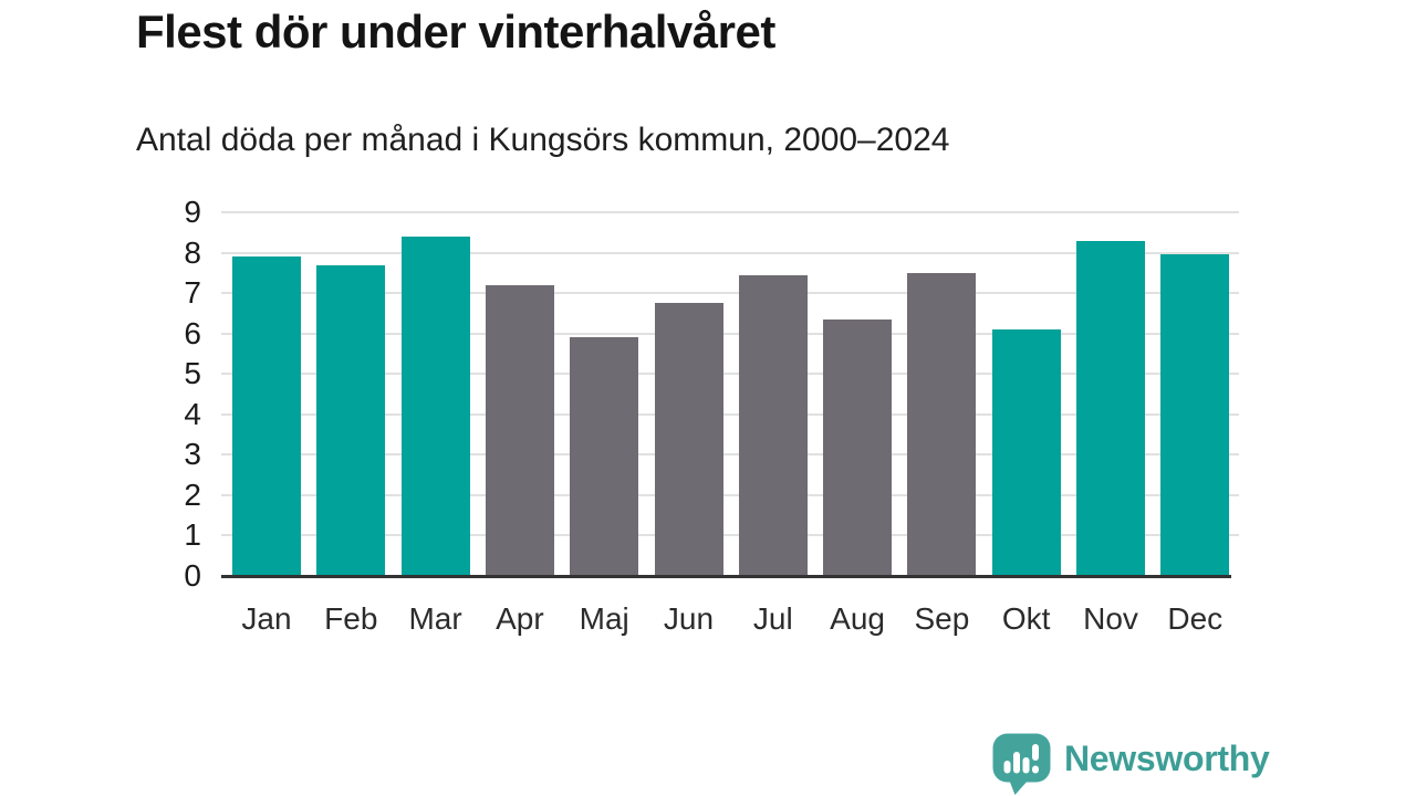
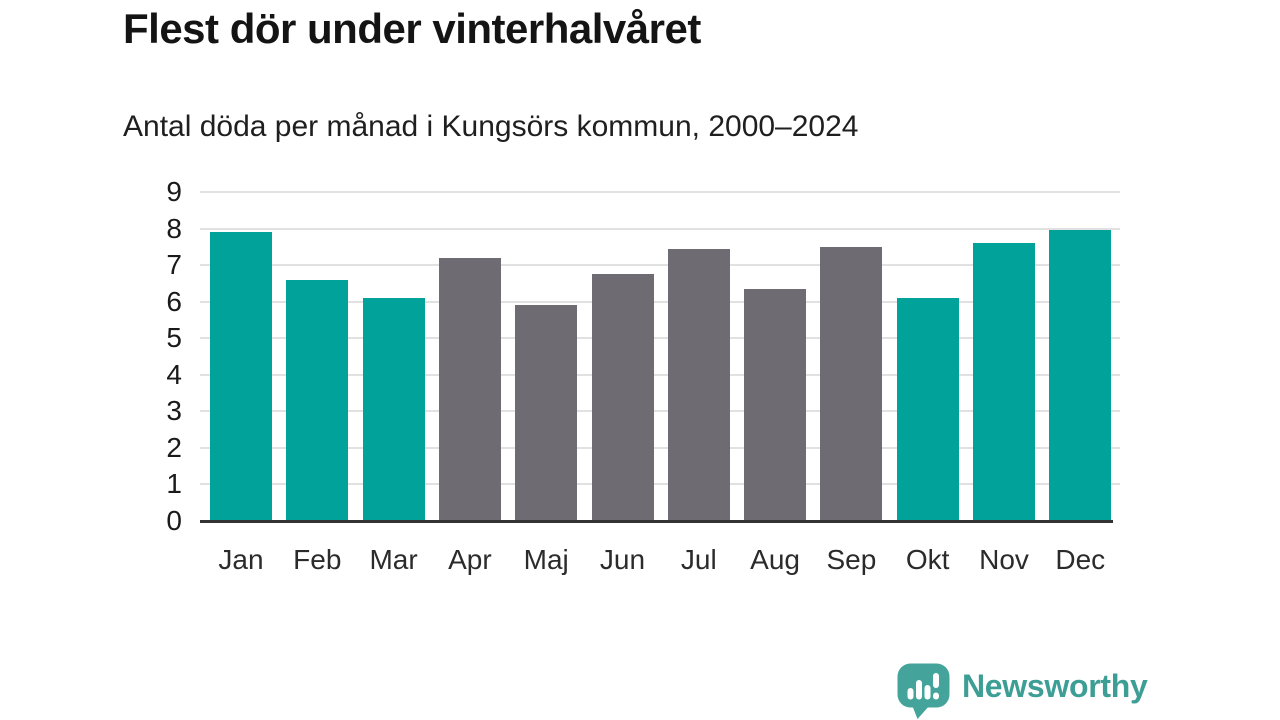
Feb: 7.7 -> 6.6
Mar: 8.4 -> 6.1
Nov: 8.3 -> 7.6
